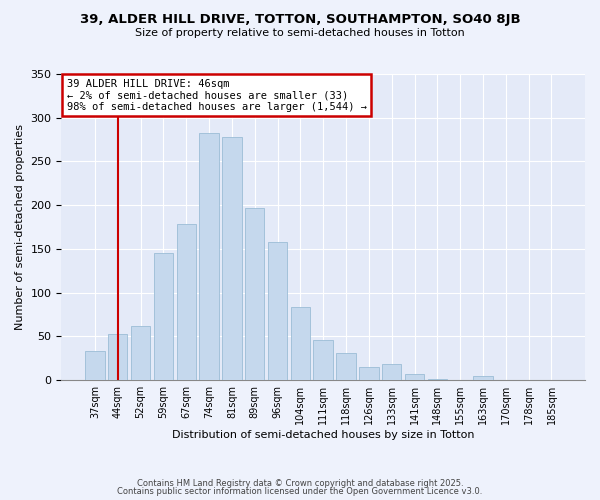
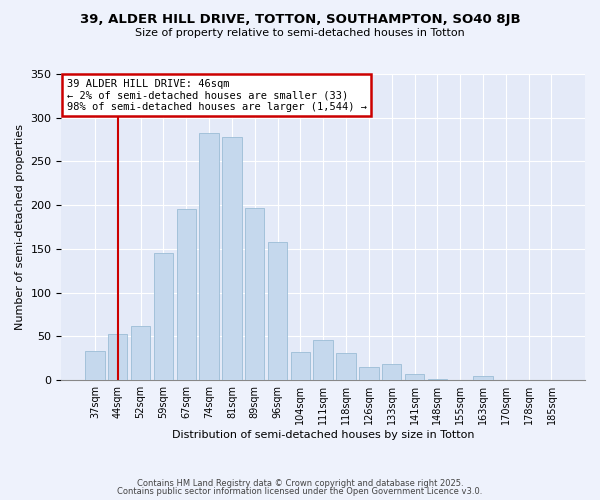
67sqm: 178 -> 196
104sqm: 84 -> 32
